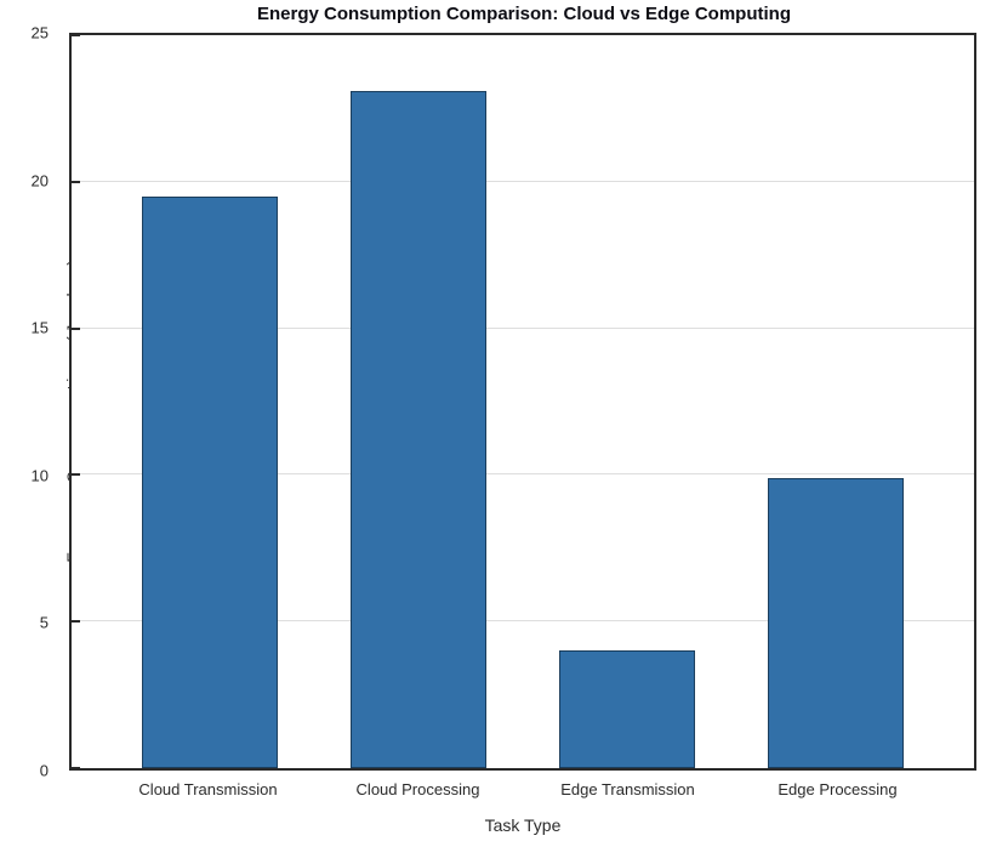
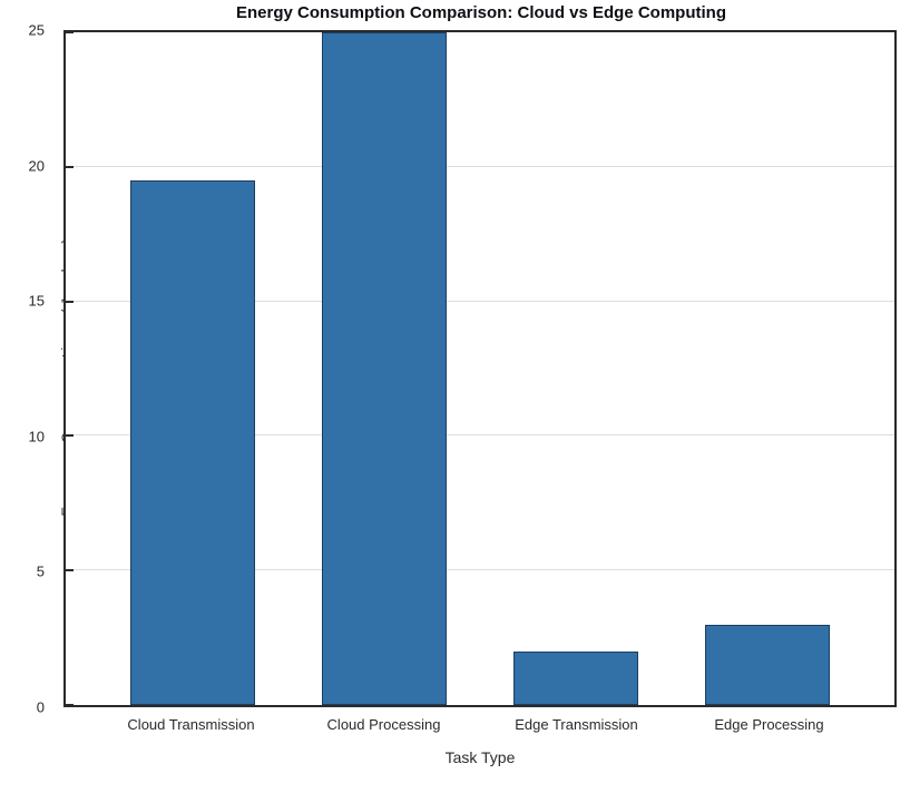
Cloud Processing: 23.1 -> 25.0
Edge Transmission: 4.0 -> 2.0
Edge Processing: 9.9 -> 3.0
